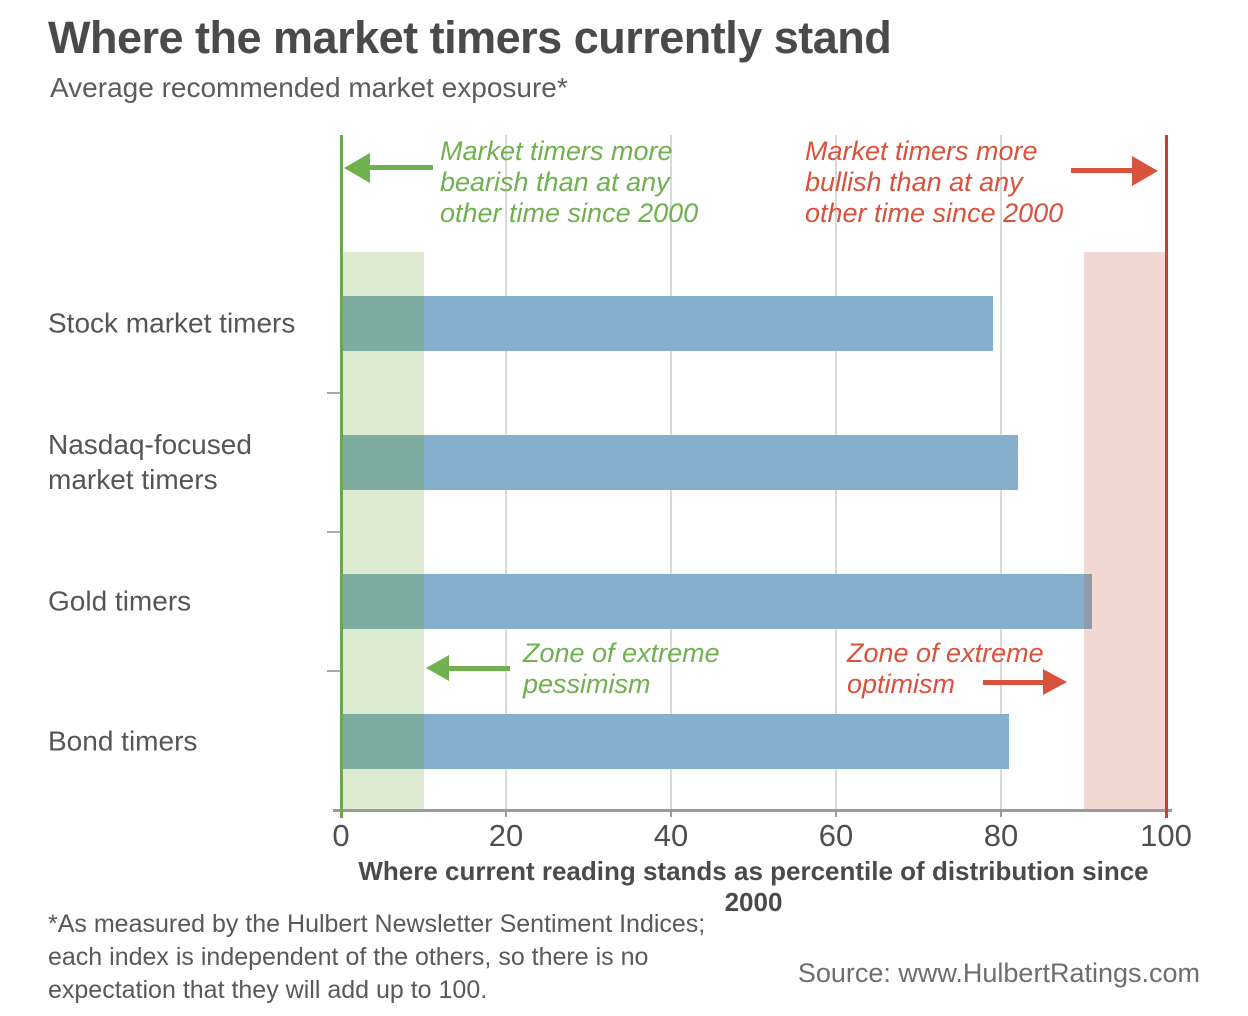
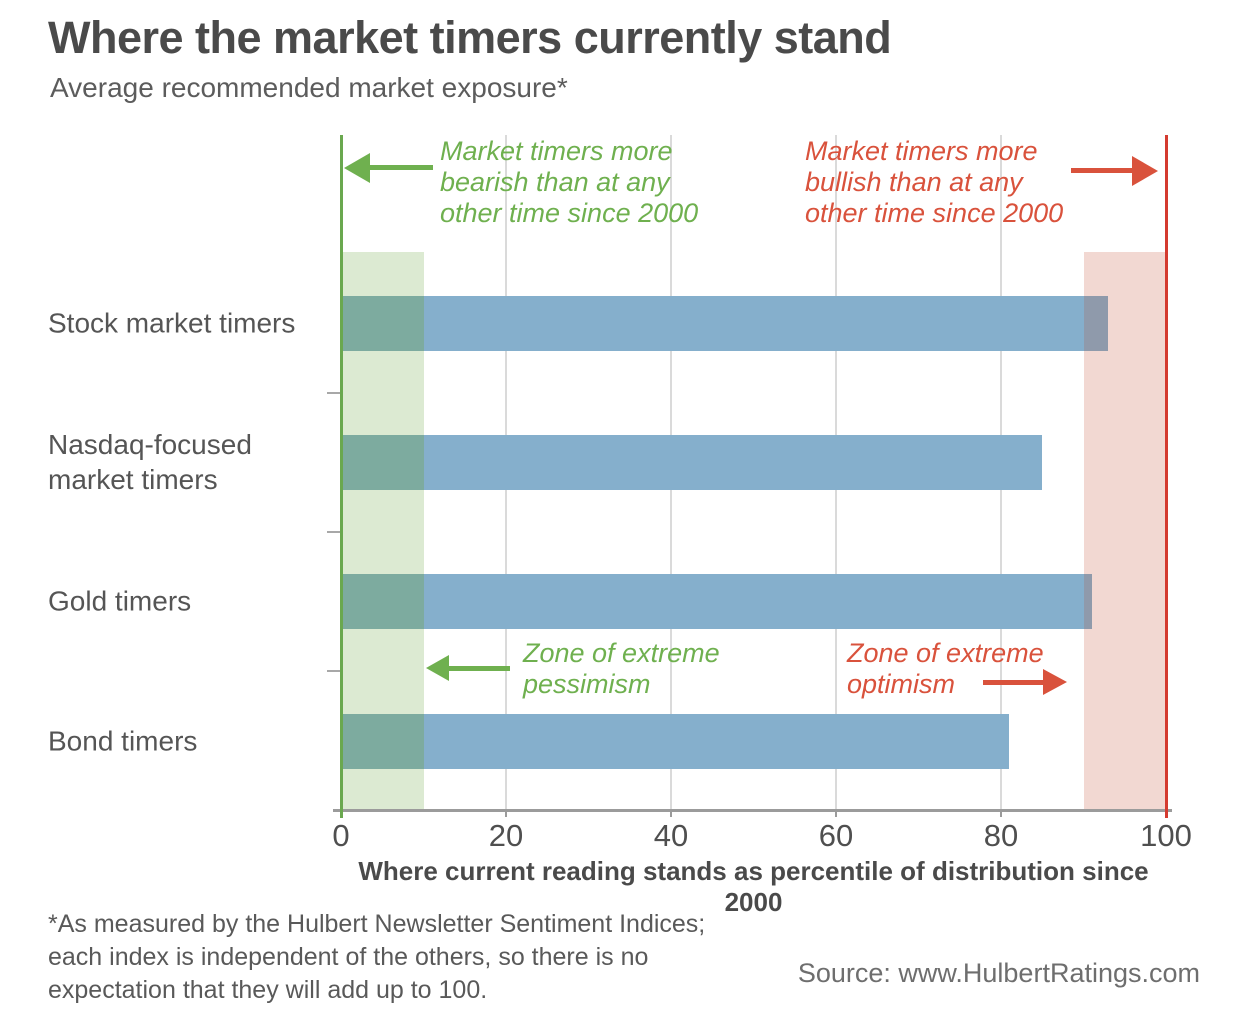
Stock market timers: 79 -> 93
Nasdaq-focused market timers: 82 -> 85
